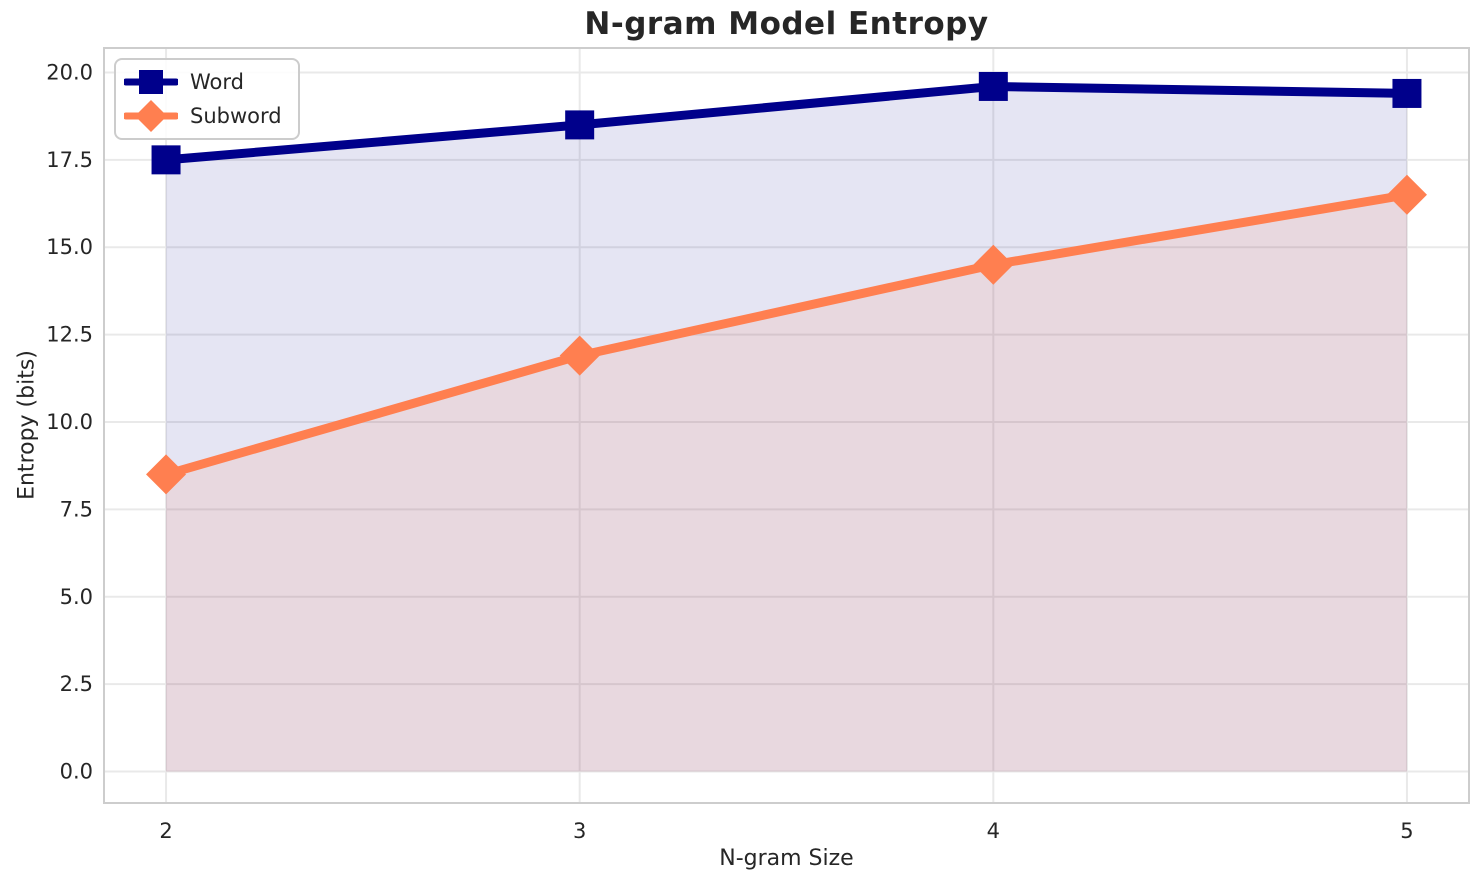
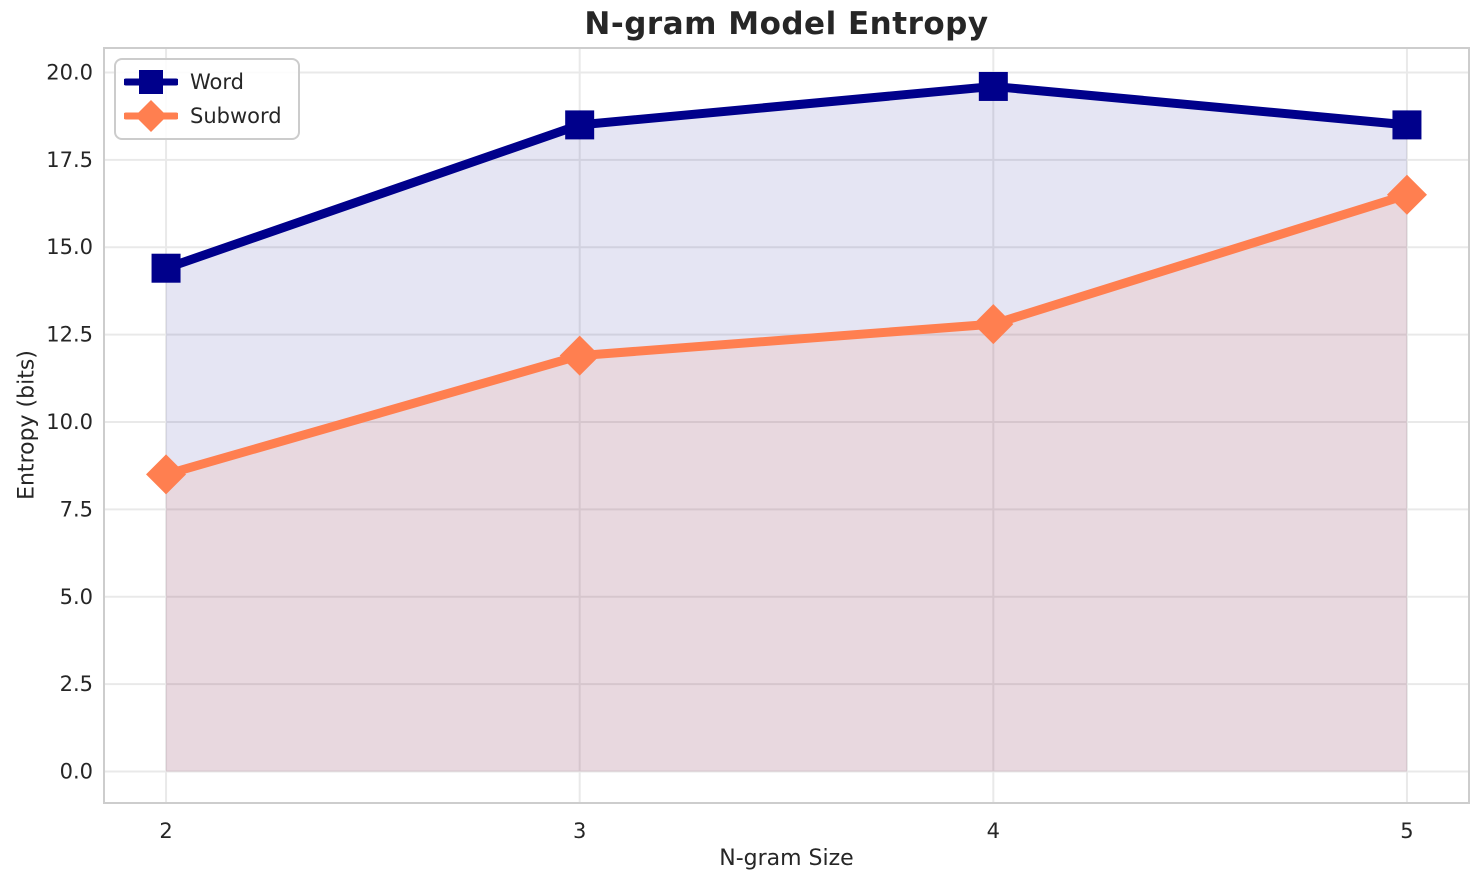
Word/2: 17.5 -> 14.4
Subword/4: 14.5 -> 12.8
Word/5: 19.4 -> 18.5
